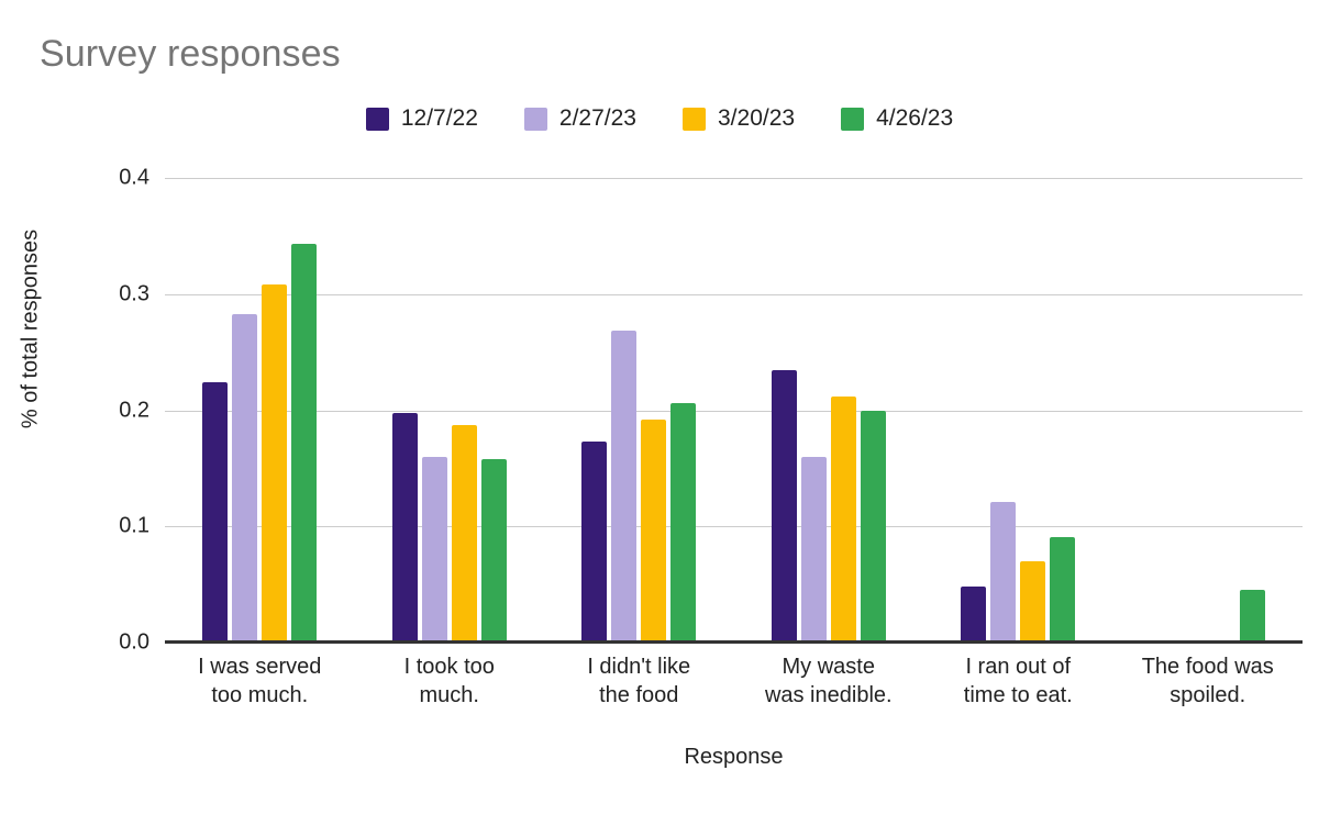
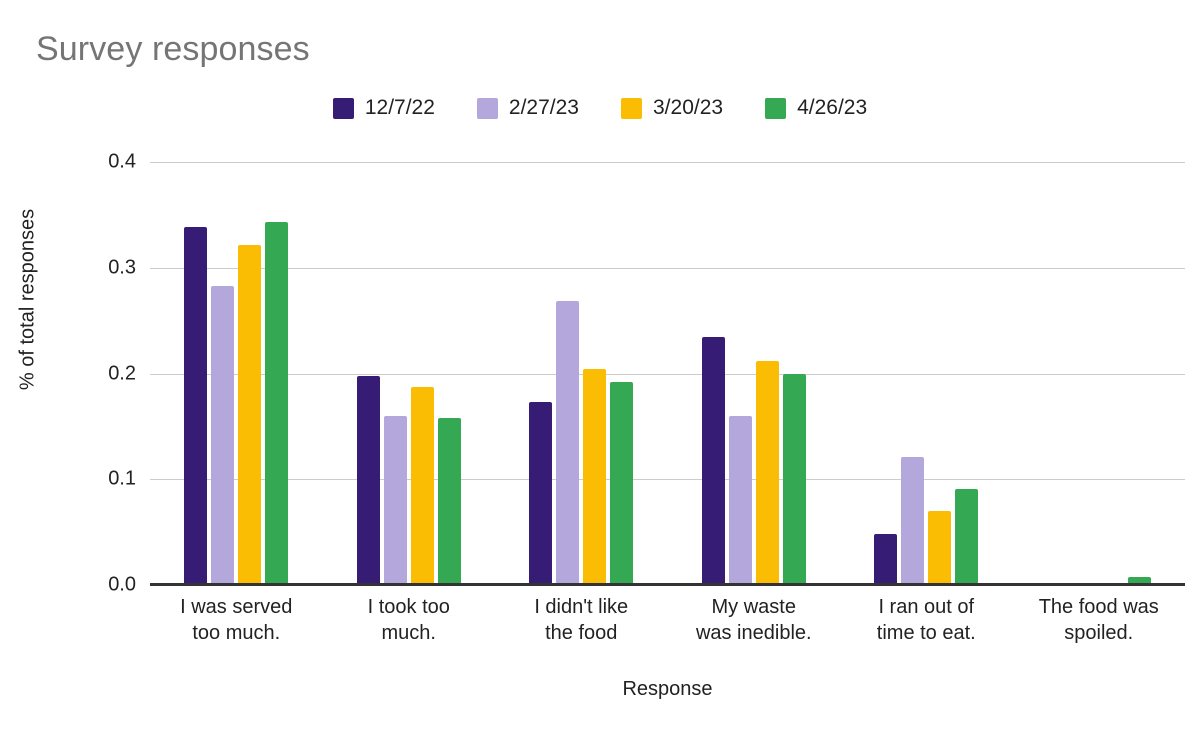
12/7/22/I was served too much.: 0.224 -> 0.339
3/20/23/I was served too much.: 0.308 -> 0.322
3/20/23/I didn't like the food: 0.192 -> 0.204
4/26/23/I didn't like the food: 0.206 -> 0.192
4/26/23/The food was spoiled.: 0.045 -> 0.008
